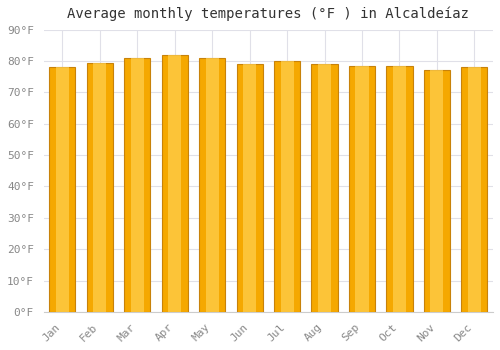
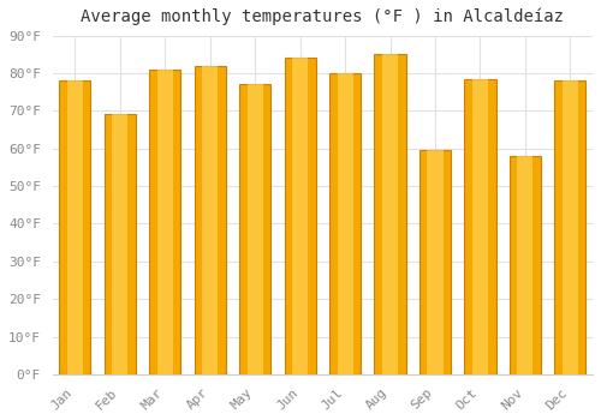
Feb: 79.5°F -> 69.0°F
May: 81.0°F -> 77.0°F
Jun: 79.0°F -> 84.0°F
Aug: 79.0°F -> 85.0°F
Sep: 78.5°F -> 59.5°F
Nov: 77.0°F -> 58.0°F
